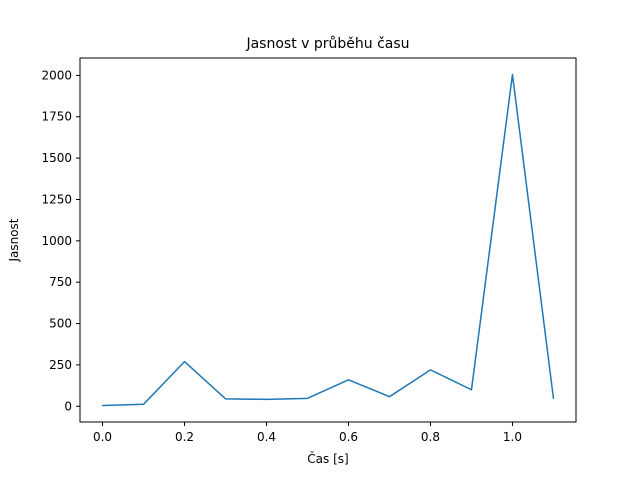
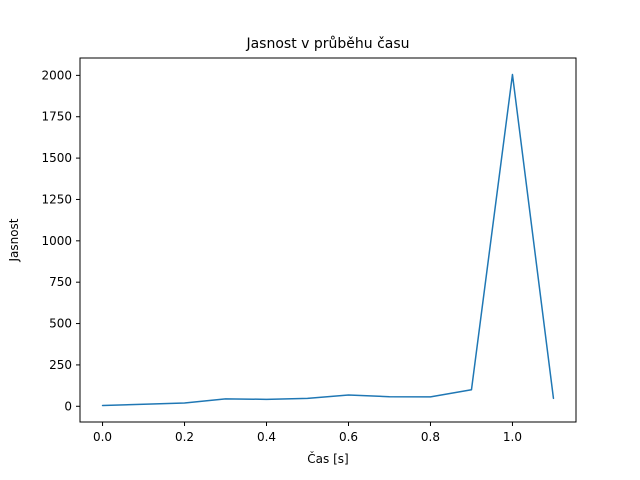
0.2: 270 -> 20
0.6: 160 -> 70
0.8: 220 -> 60
